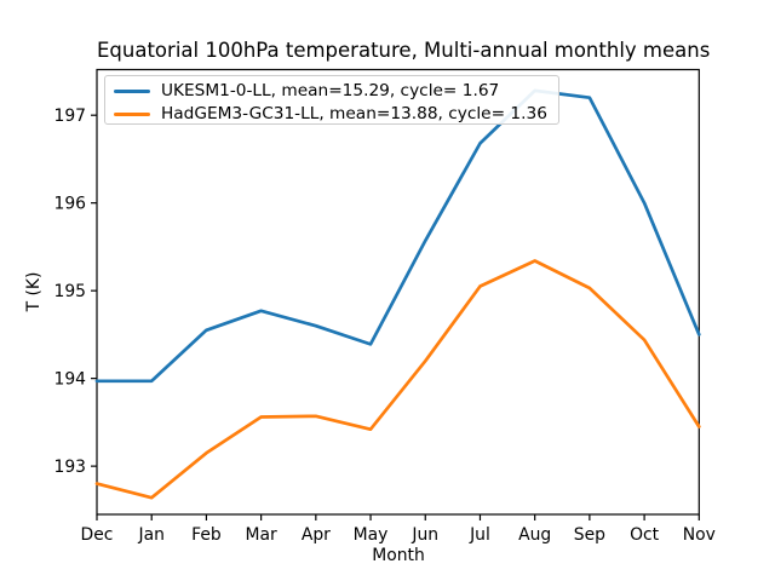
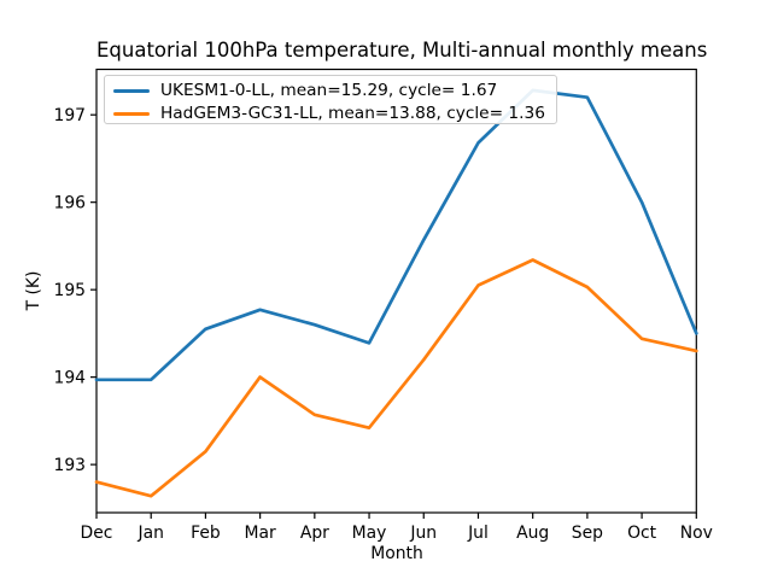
HadGEM3-GC31-LL, mean=13.88, cycle= 1.36/Mar: 193.6 -> 194.0
HadGEM3-GC31-LL, mean=13.88, cycle= 1.36/Nov: 193.4 -> 194.3
